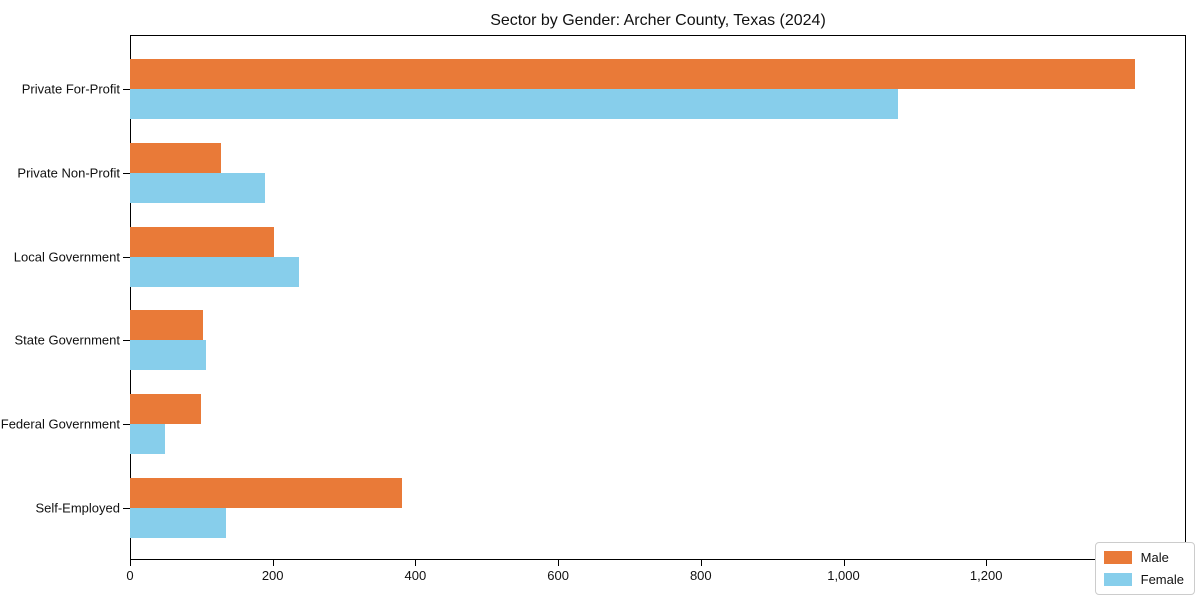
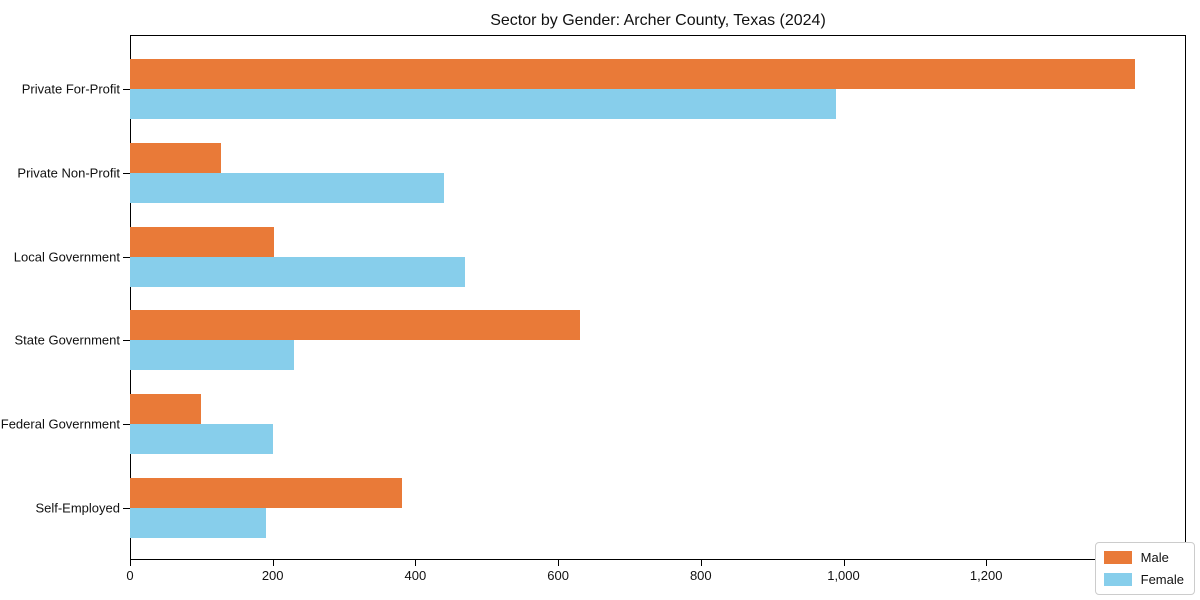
Female/Private For-Profit: 1080 -> 990
Female/Private Non-Profit: 190 -> 440
Female/Local Government: 240 -> 470
Male/State Government: 100 -> 630
Female/State Government: 110 -> 230
Female/Federal Government: 50 -> 200
Female/Self-Employed: 140 -> 190
